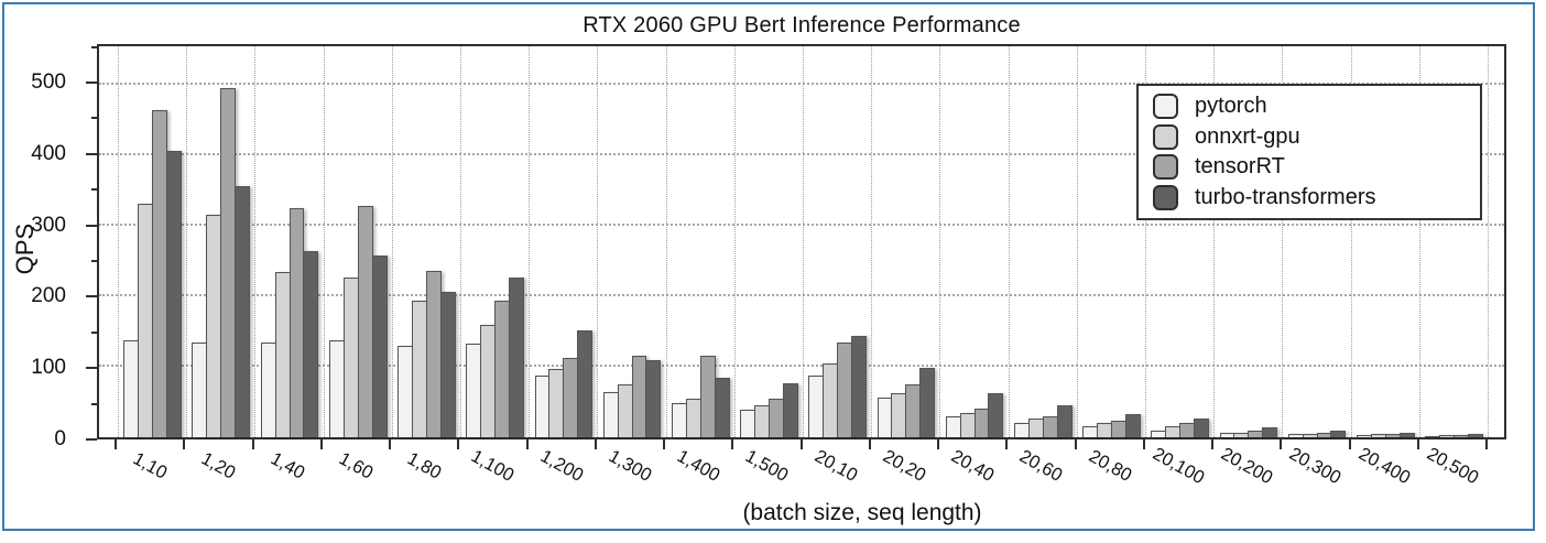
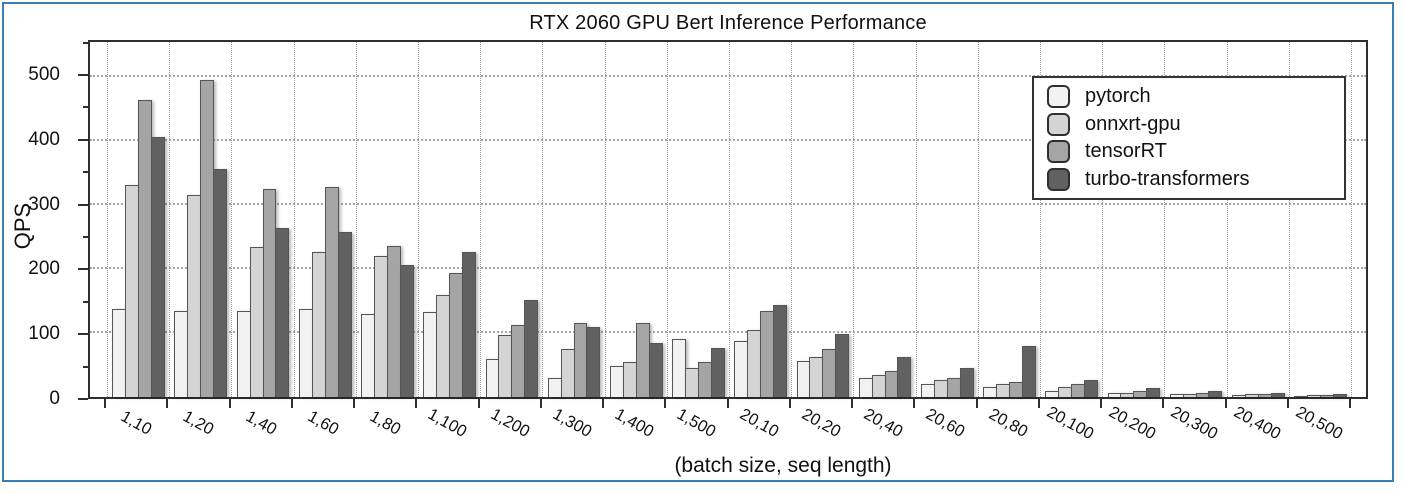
onnxrt-gpu/1,80: 190 -> 220
pytorch/1,200: 90 -> 60
pytorch/1,300: 60 -> 30
pytorch/1,500: 40 -> 90
turbo-transformers/20,80: 30 -> 80
